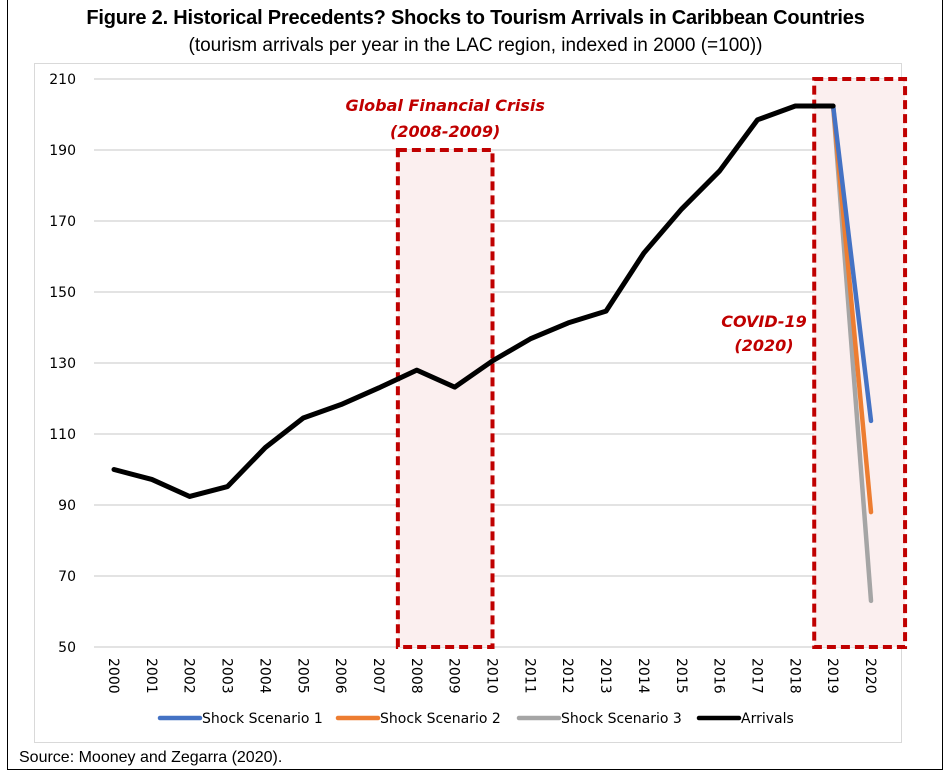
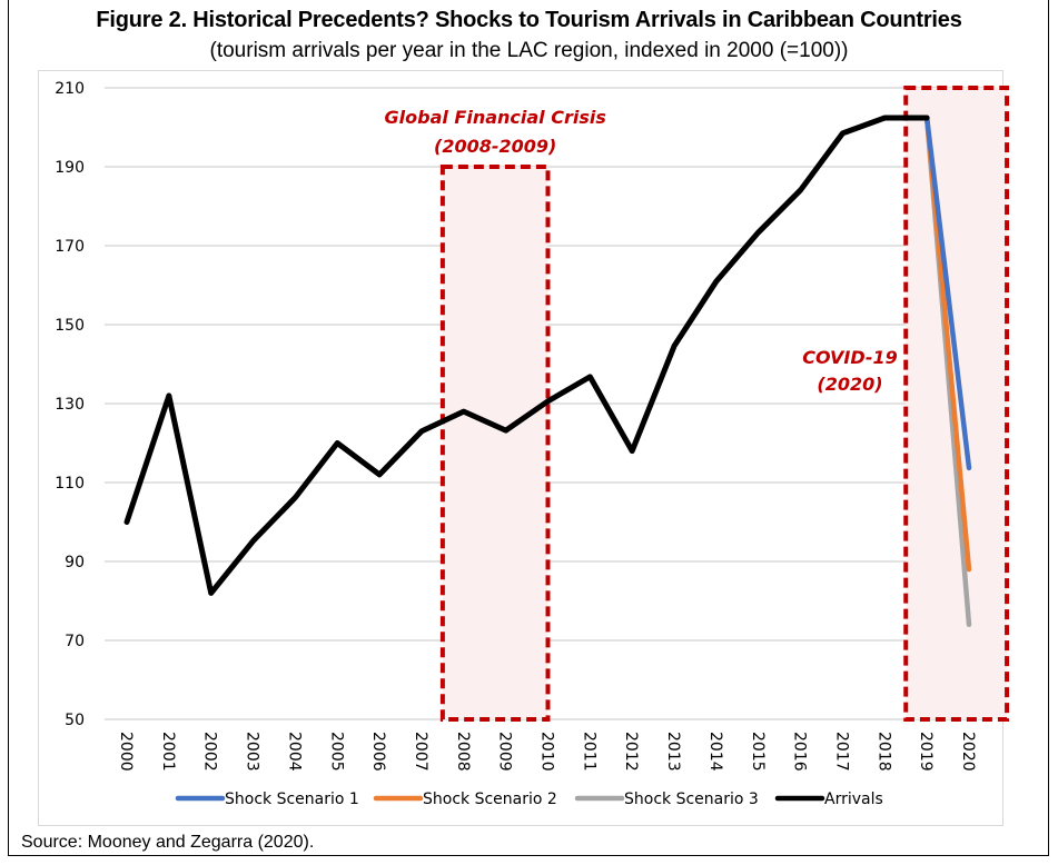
Arrivals/2001: 97 -> 132
Arrivals/2002: 92 -> 82
Arrivals/2005: 114 -> 120
Arrivals/2006: 118 -> 112
Arrivals/2012: 141 -> 118
Shock Scenario 3/2020: 63 -> 74
